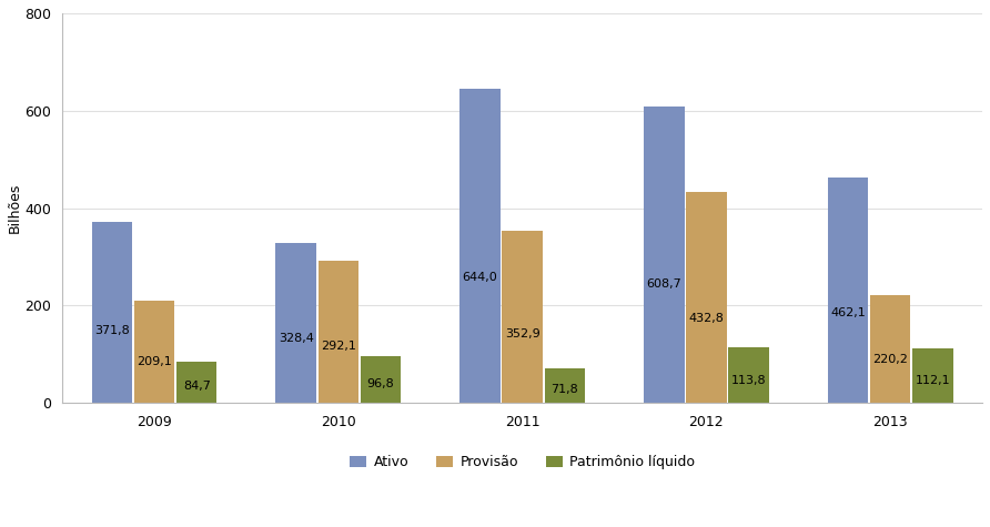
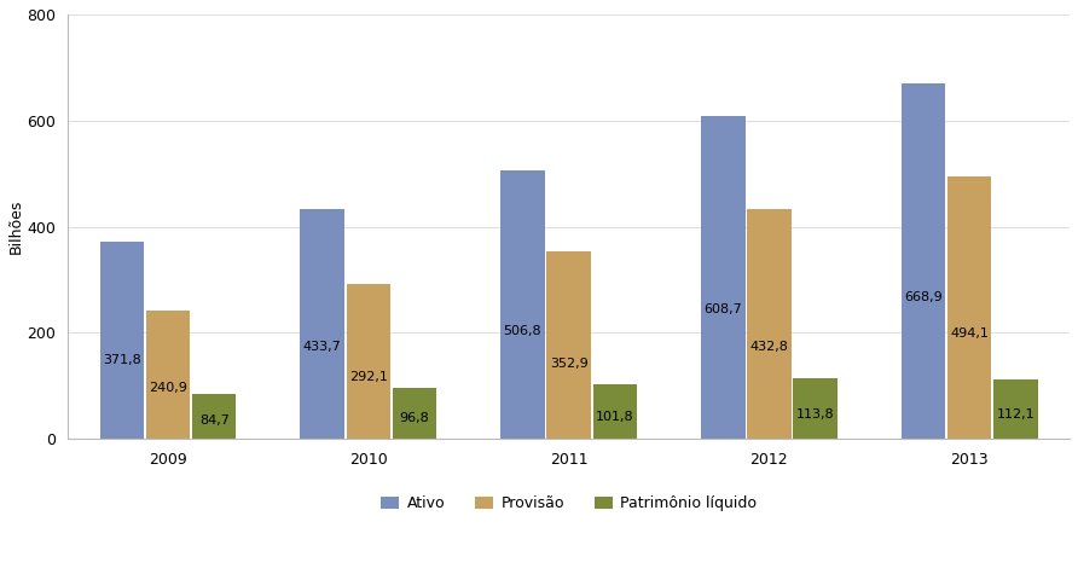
Provisão/2009: 209,1 -> 240,9
Ativo/2010: 328,4 -> 433,7
Ativo/2011: 644,0 -> 506,8
Patrimônio líquido/2011: 71,8 -> 101,8
Ativo/2013: 462,1 -> 668,9
Provisão/2013: 220,2 -> 494,1
